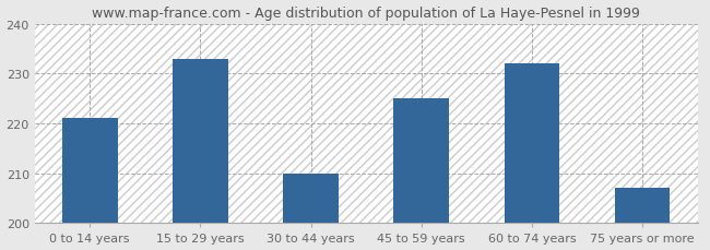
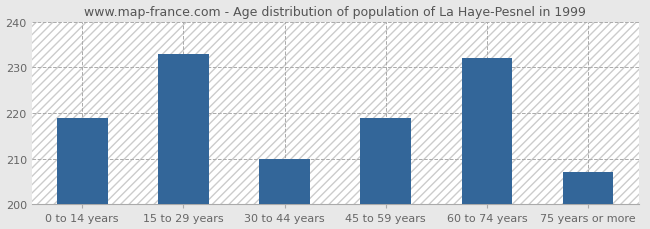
0 to 14 years: 221 -> 219
45 to 59 years: 225 -> 219
